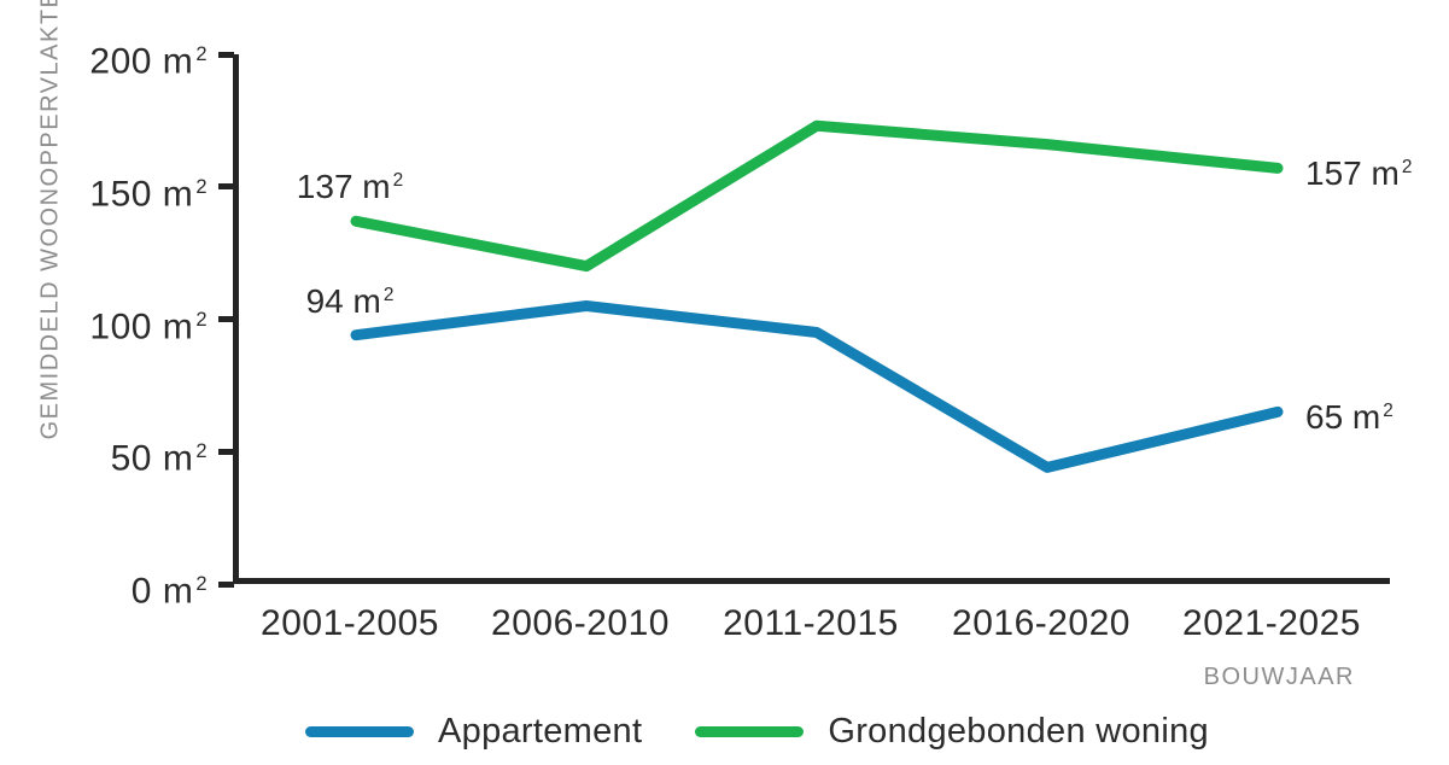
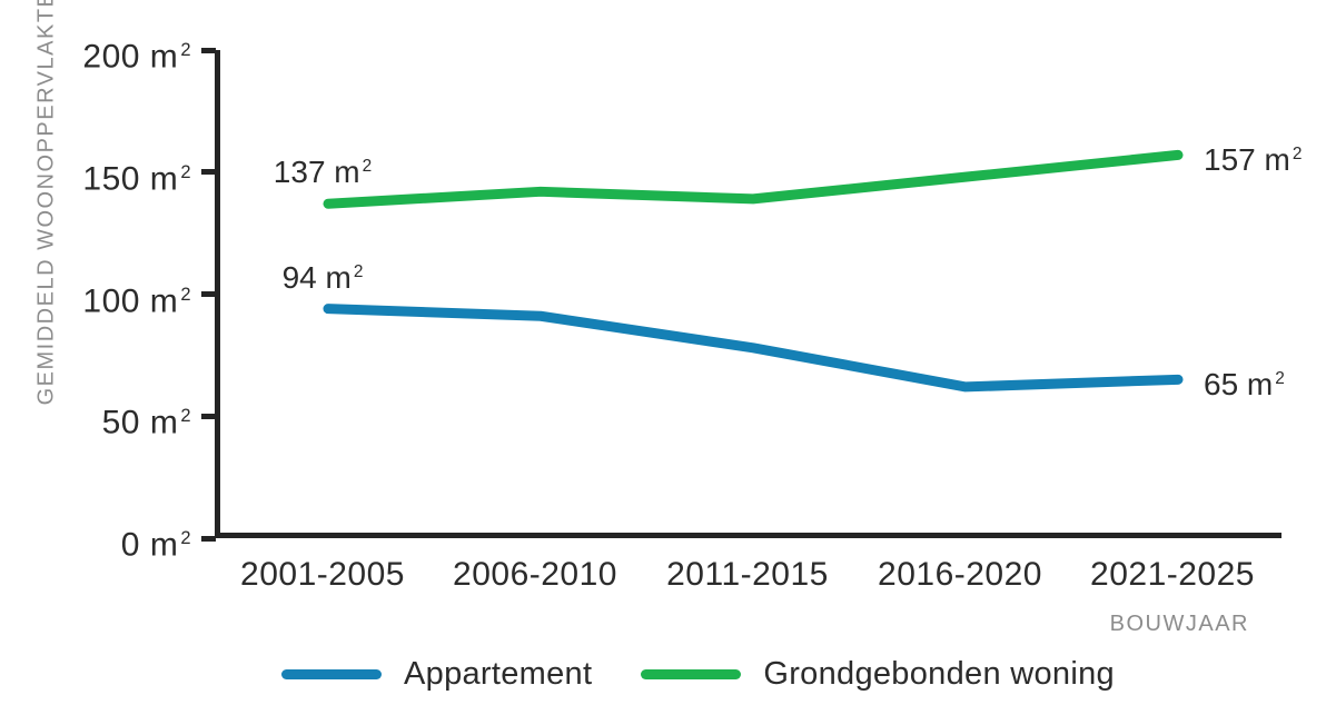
Appartement/2006-2010: 105m -> 91m
Grondgebonden woning/2006-2010: 120m -> 142m
Appartement/2011-2015: 95m -> 78m
Grondgebonden woning/2011-2015: 173m -> 139m
Appartement/2016-2020: 44m -> 62m
Grondgebonden woning/2016-2020: 166m -> 148m
